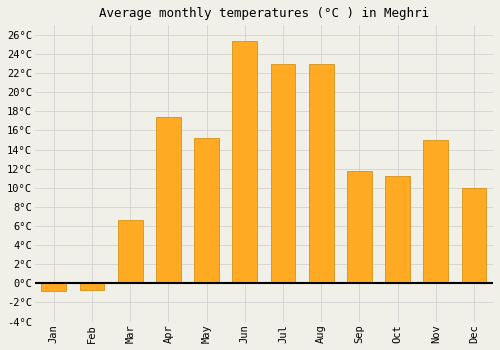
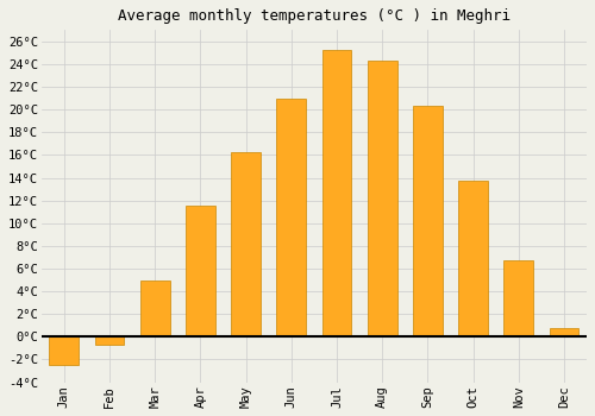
Jan: -0.8°C -> -2.5°C
Mar: 6.6°C -> 5.0°C
Apr: 17.4°C -> 11.5°C
May: 15.2°C -> 16.2°C
Jun: 25.4°C -> 21.0°C
Jul: 23.0°C -> 25.2°C
Aug: 23.0°C -> 24.3°C
Sep: 11.8°C -> 20.3°C
Oct: 11.2°C -> 13.7°C
Nov: 15.0°C -> 6.7°C
Dec: 10.0°C -> 0.8°C
